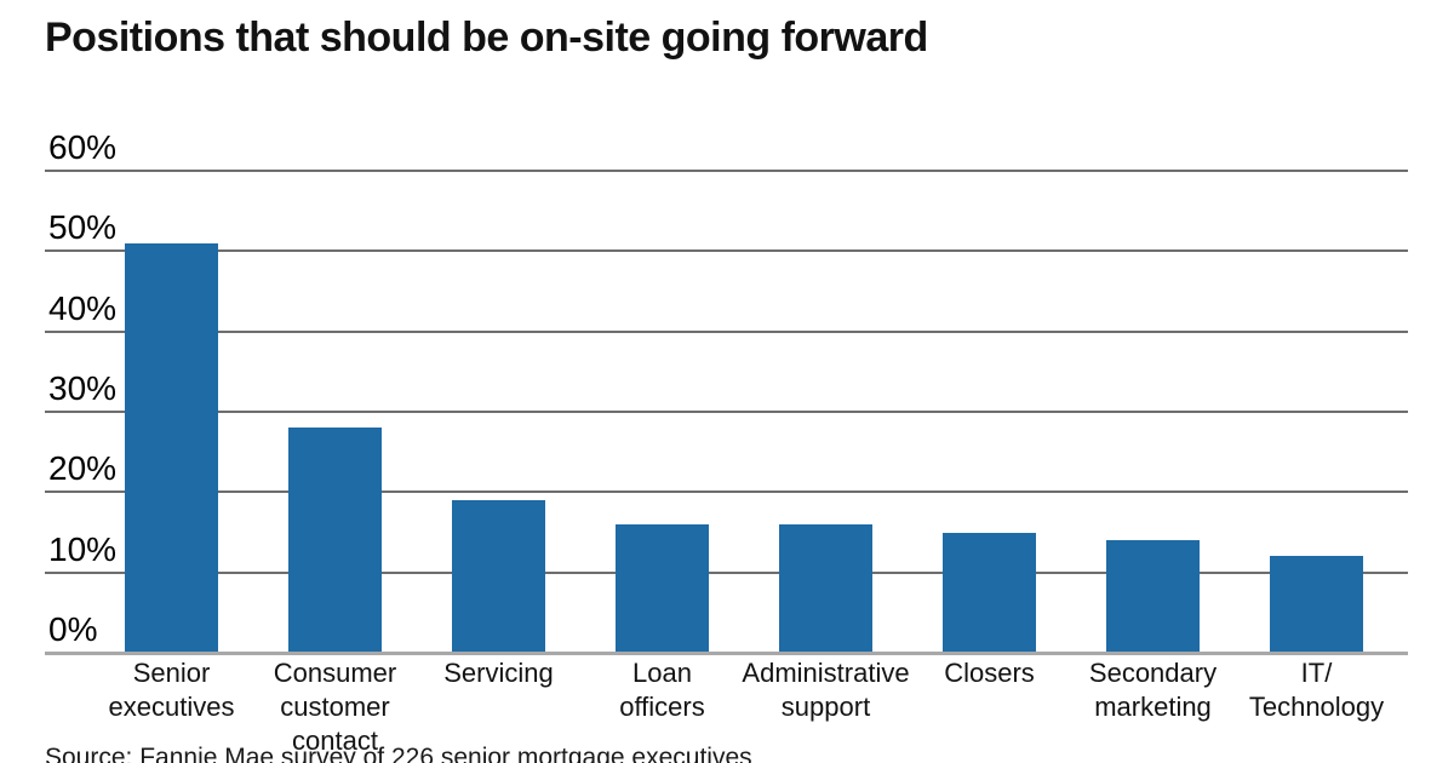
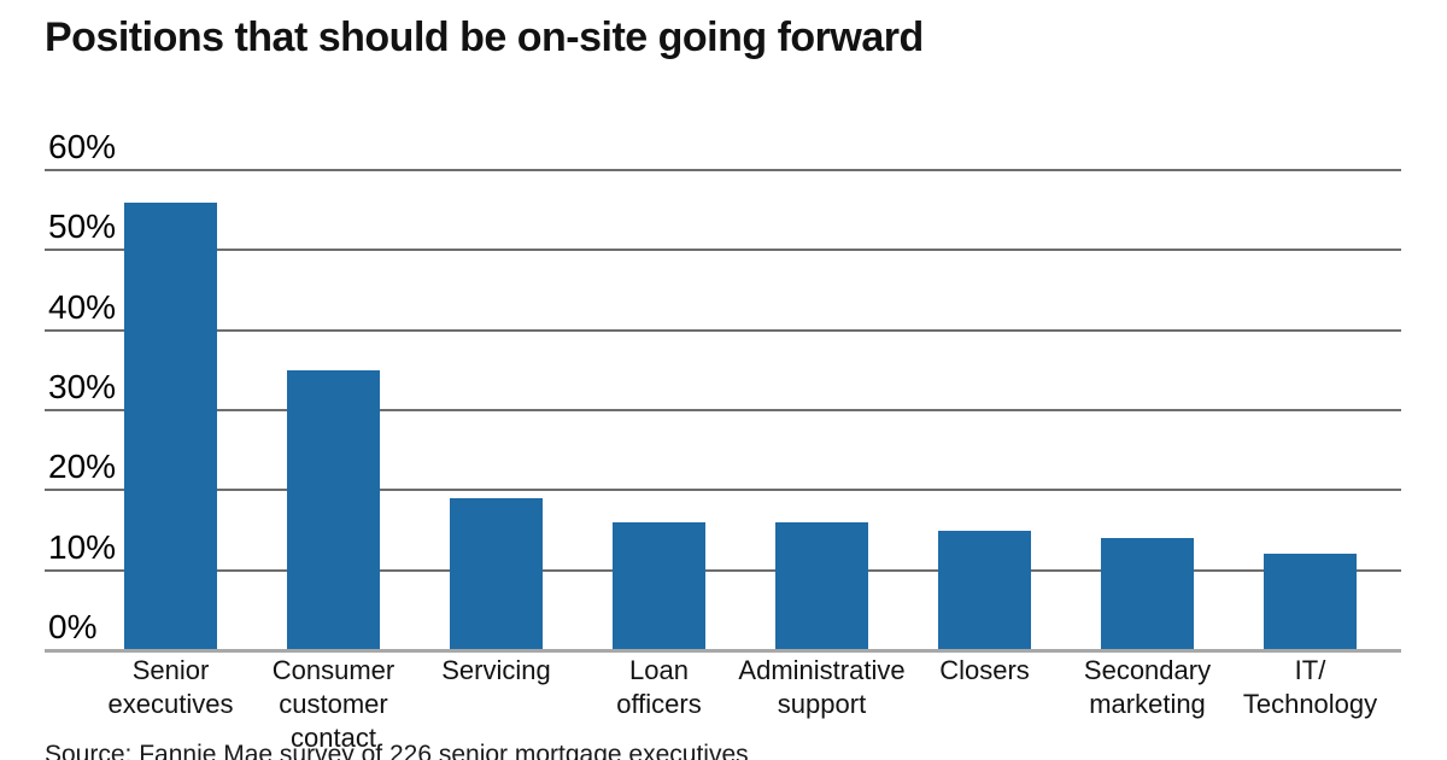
Senior executives: 51% -> 56%
Consumer customer contact: 28% -> 35%
